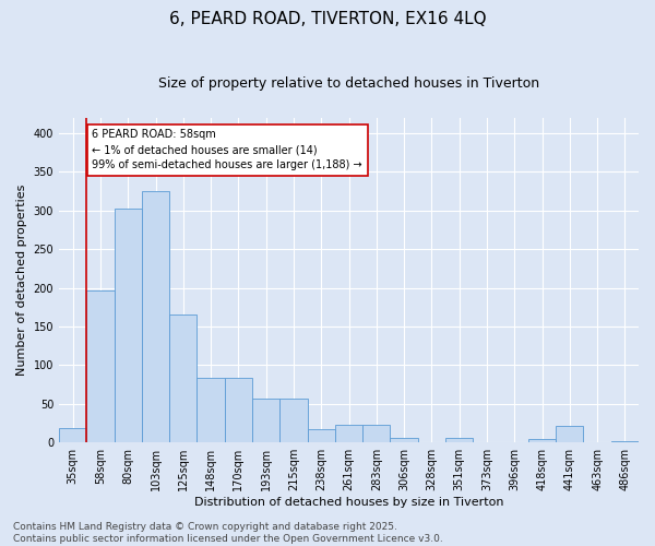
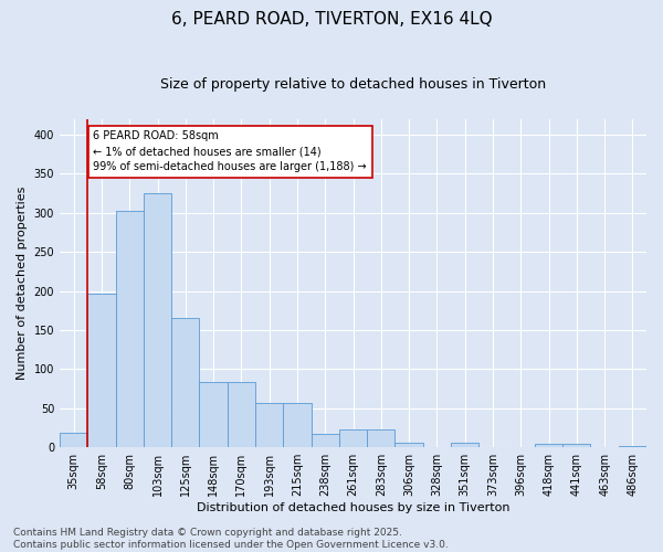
441sqm: 22 -> 4
